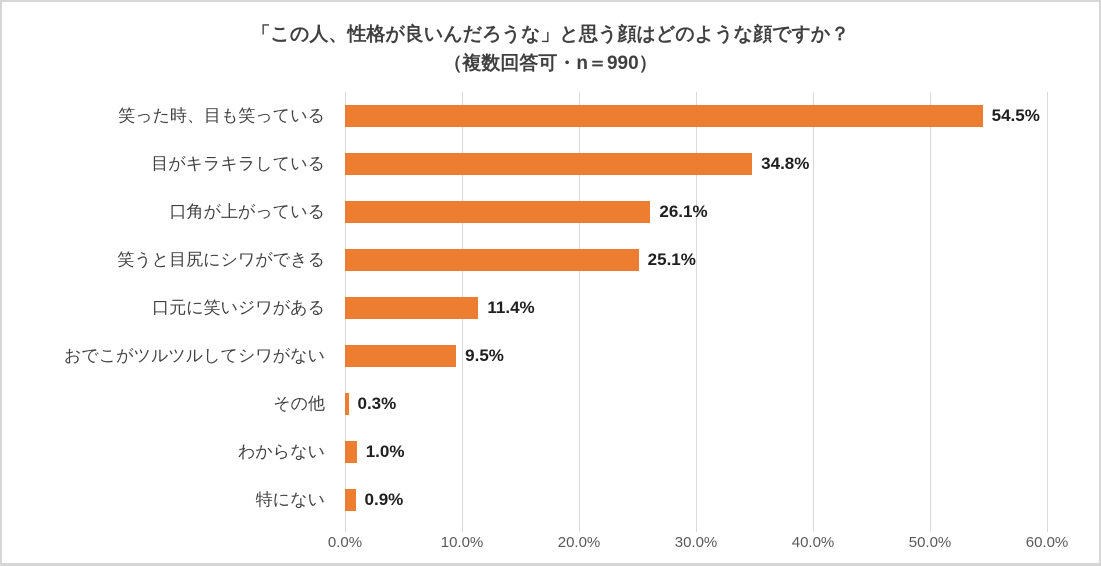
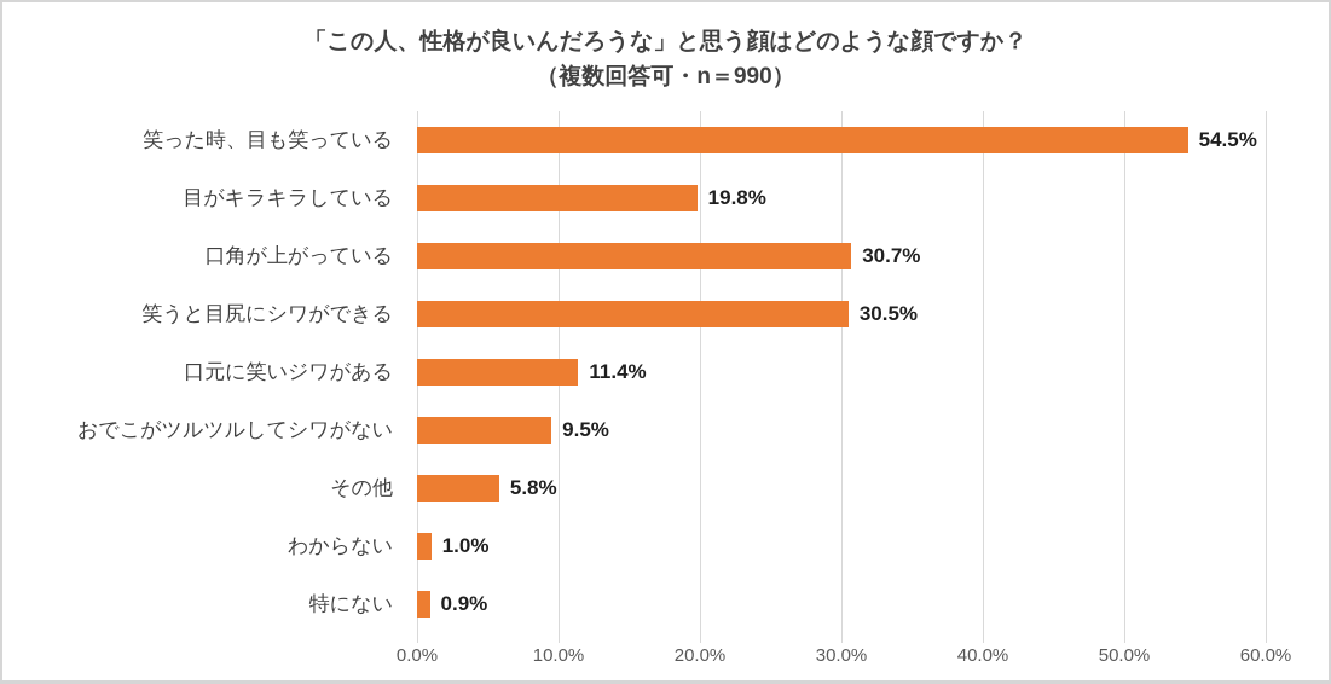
目がキラキラしている: 34.8% -> 19.8%
口角が上がっている: 26.1% -> 30.7%
笑うと目尻にシワができる: 25.1% -> 30.5%
その他: 0.3% -> 5.8%
